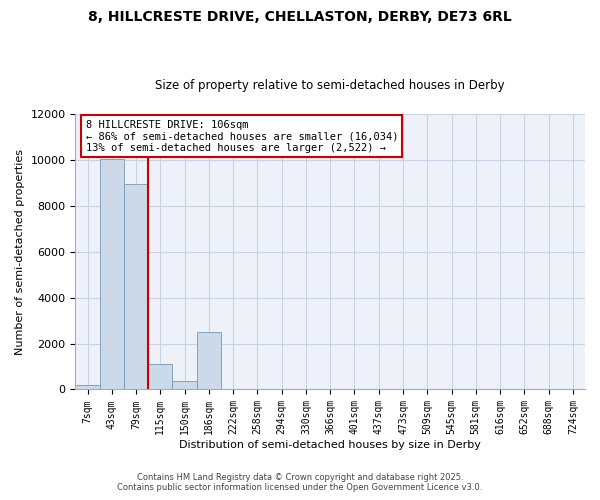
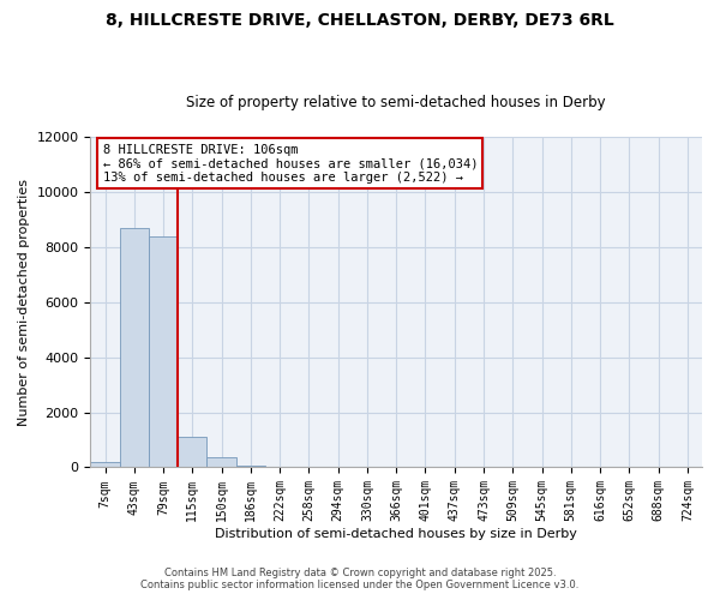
43sqm: 10050 -> 8700
79sqm: 8950 -> 8400
186sqm: 2500 -> 80
